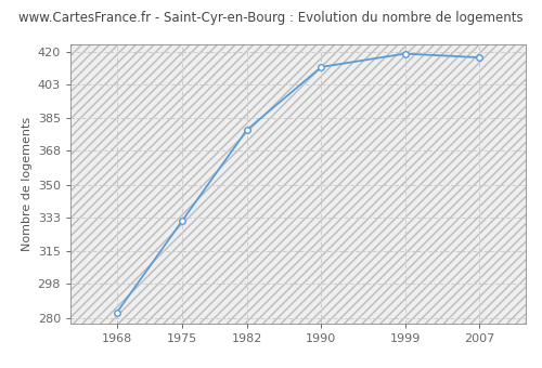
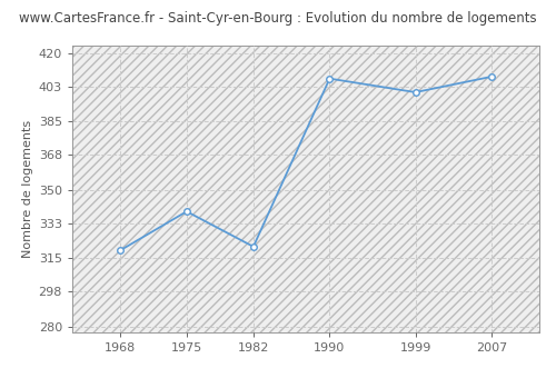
1968: 283 -> 319
1975: 331 -> 339
1982: 379 -> 321
1990: 412 -> 407
1999: 419 -> 400
2007: 417 -> 408
